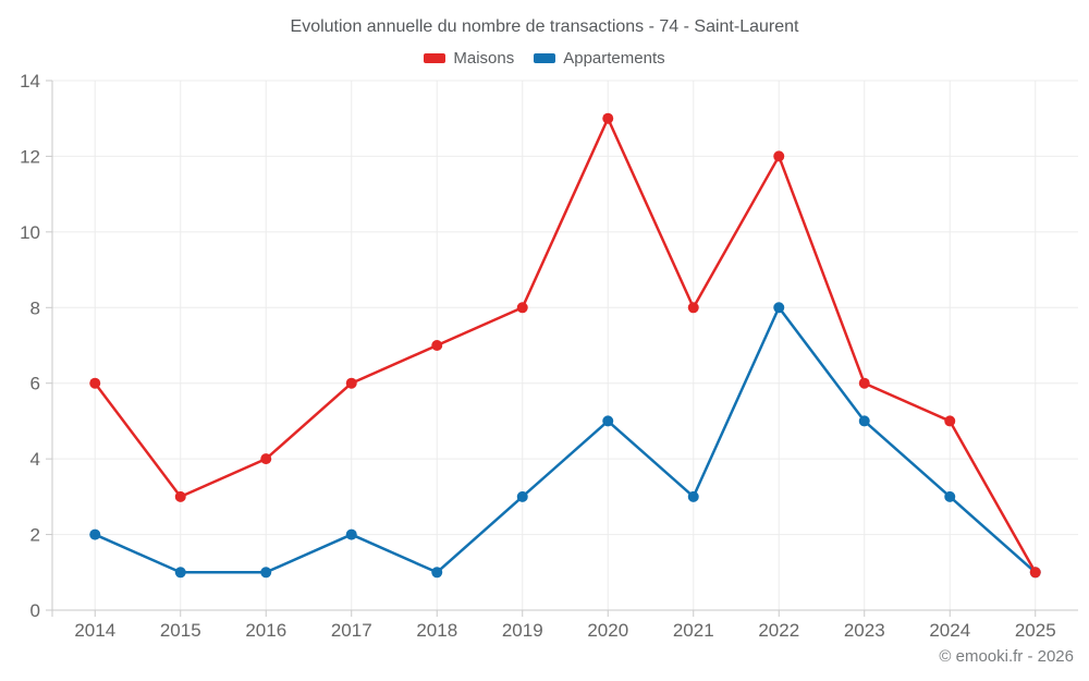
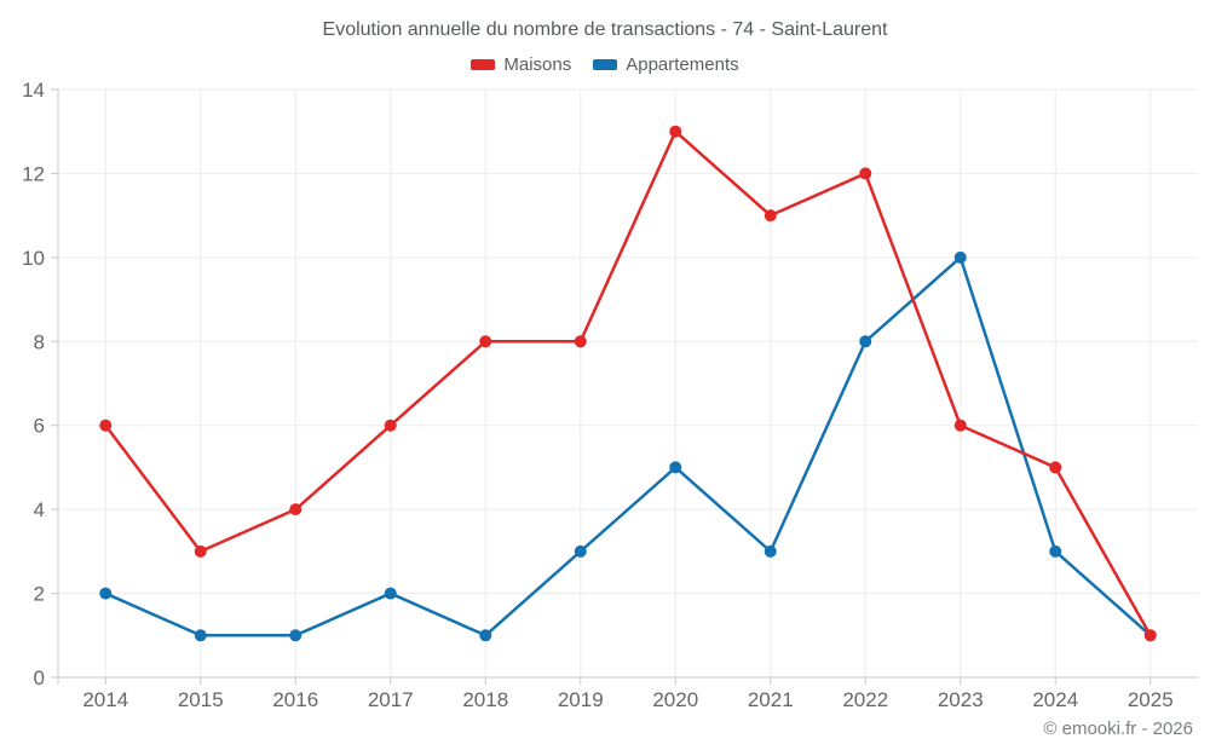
Maisons/2018: 7 -> 8
Maisons/2021: 8 -> 11
Appartements/2023: 5 -> 10
